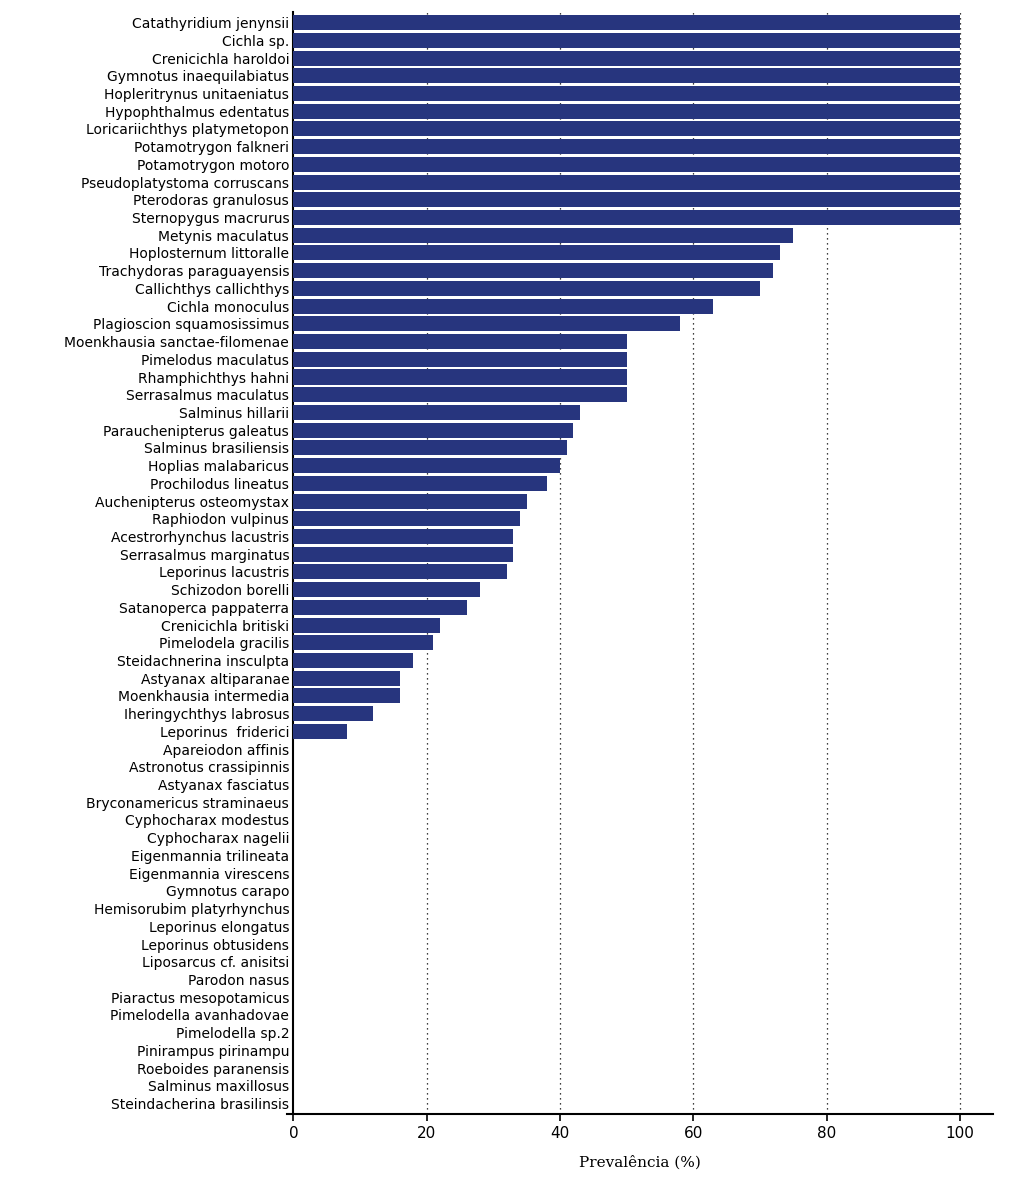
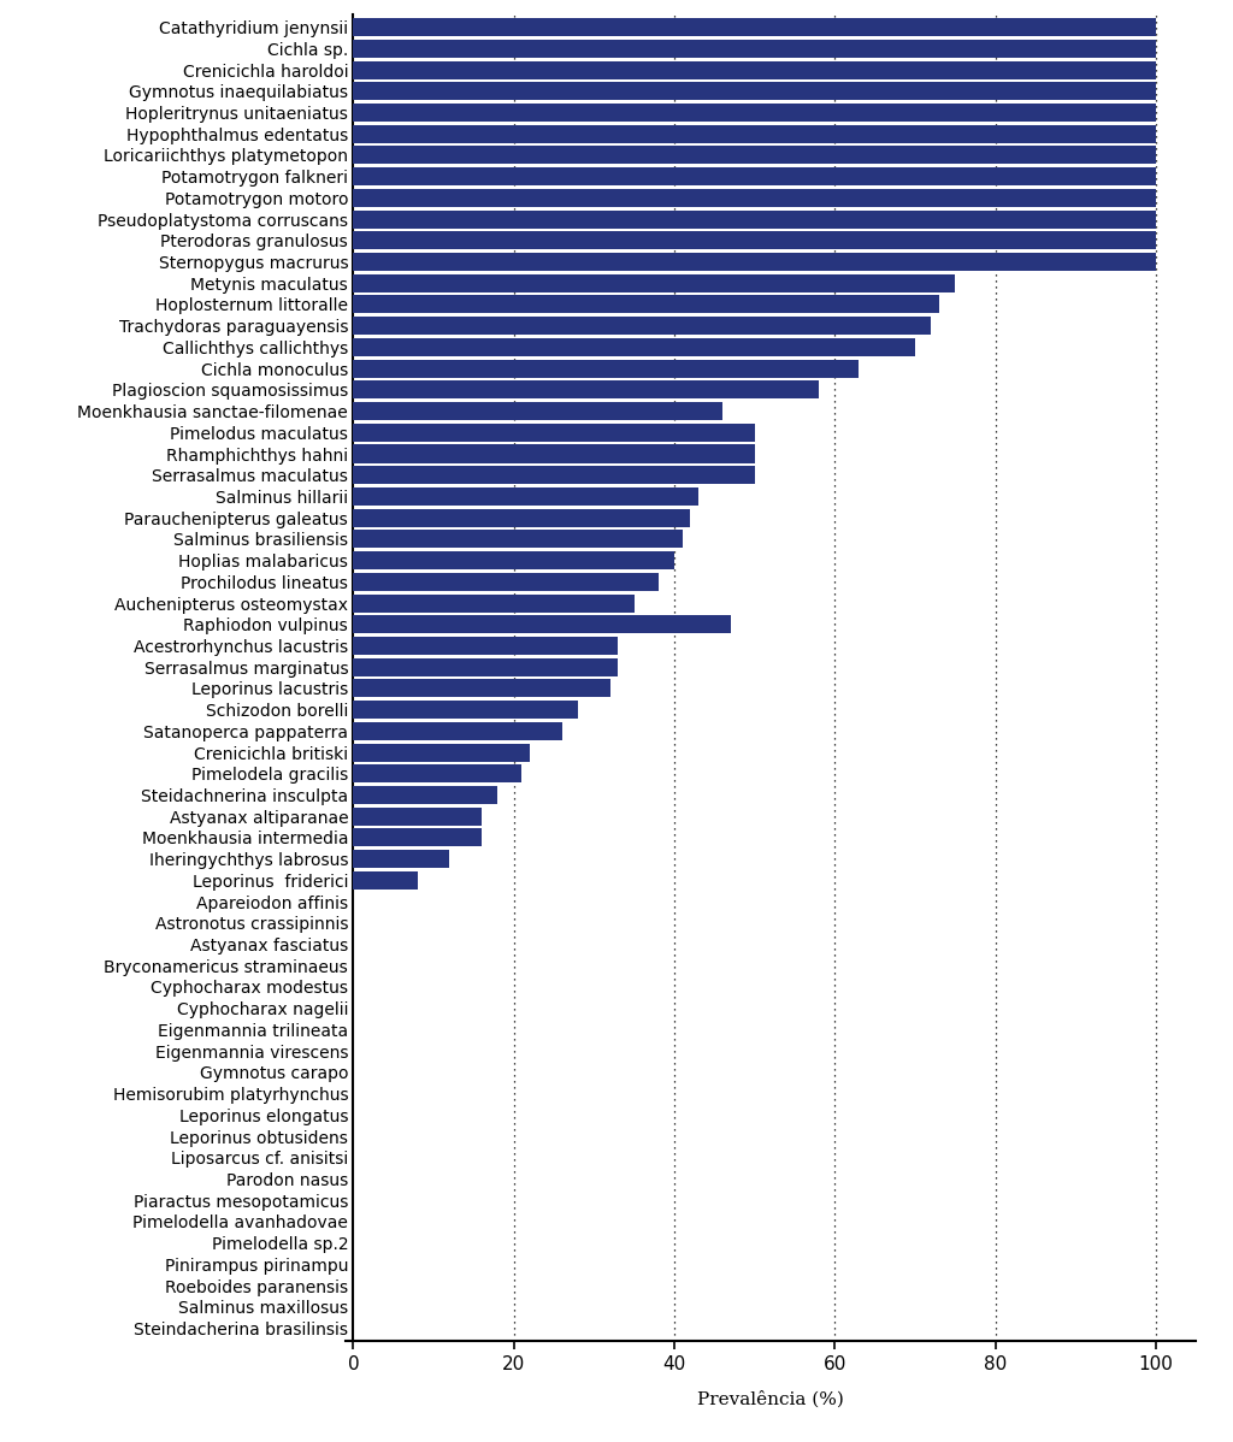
Moenkhausia sanctae-filomenae: 50 -> 46
Raphiodon vulpinus: 34 -> 47
